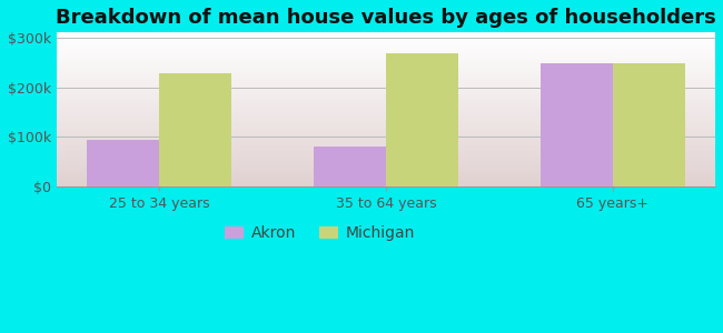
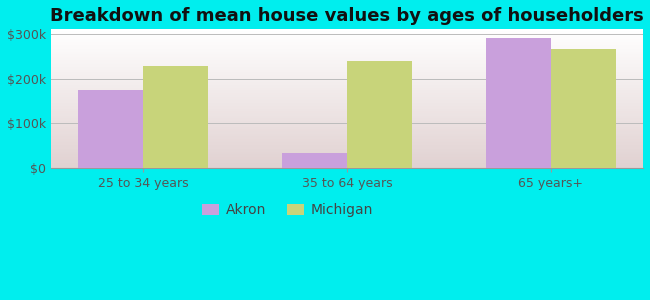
Akron/25 to 34 years: $95k -> $175k
Akron/35 to 64 years: $82k -> $35k
Michigan/35 to 64 years: $268k -> $240k
Akron/65 years+: $248k -> $290k
Michigan/65 years+: $248k -> $265k
